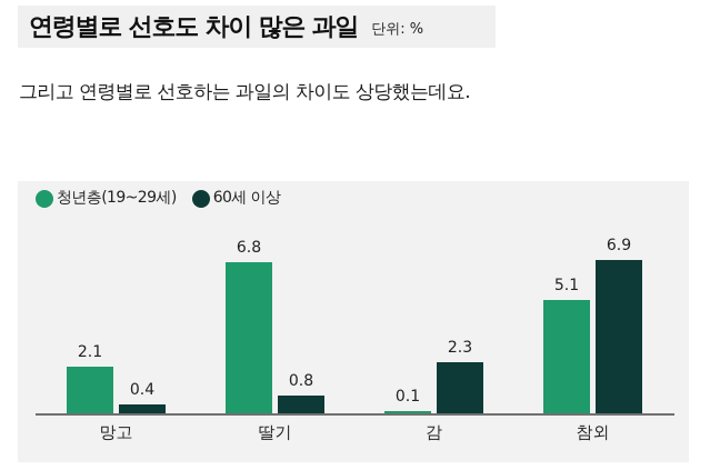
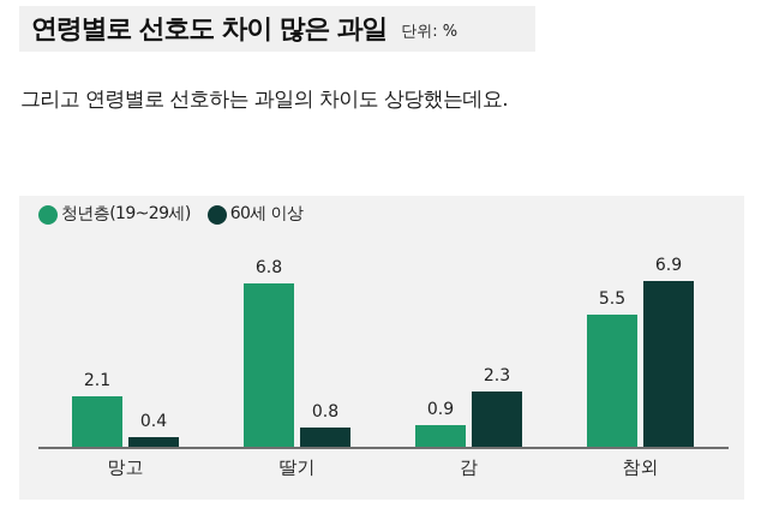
청년층(19~29세)/감: 0.1 -> 0.9
청년층(19~29세)/참외: 5.1 -> 5.5
